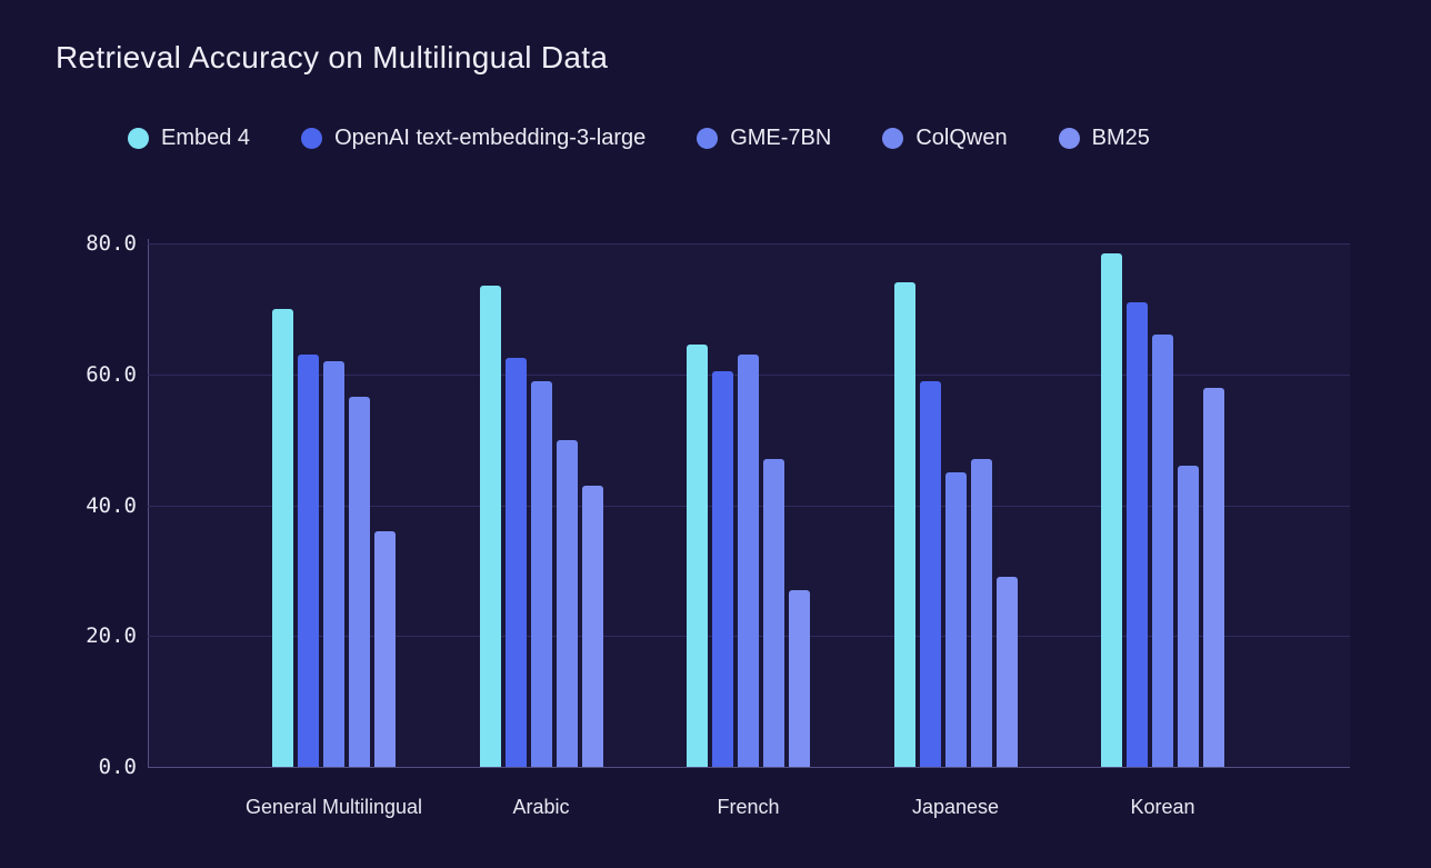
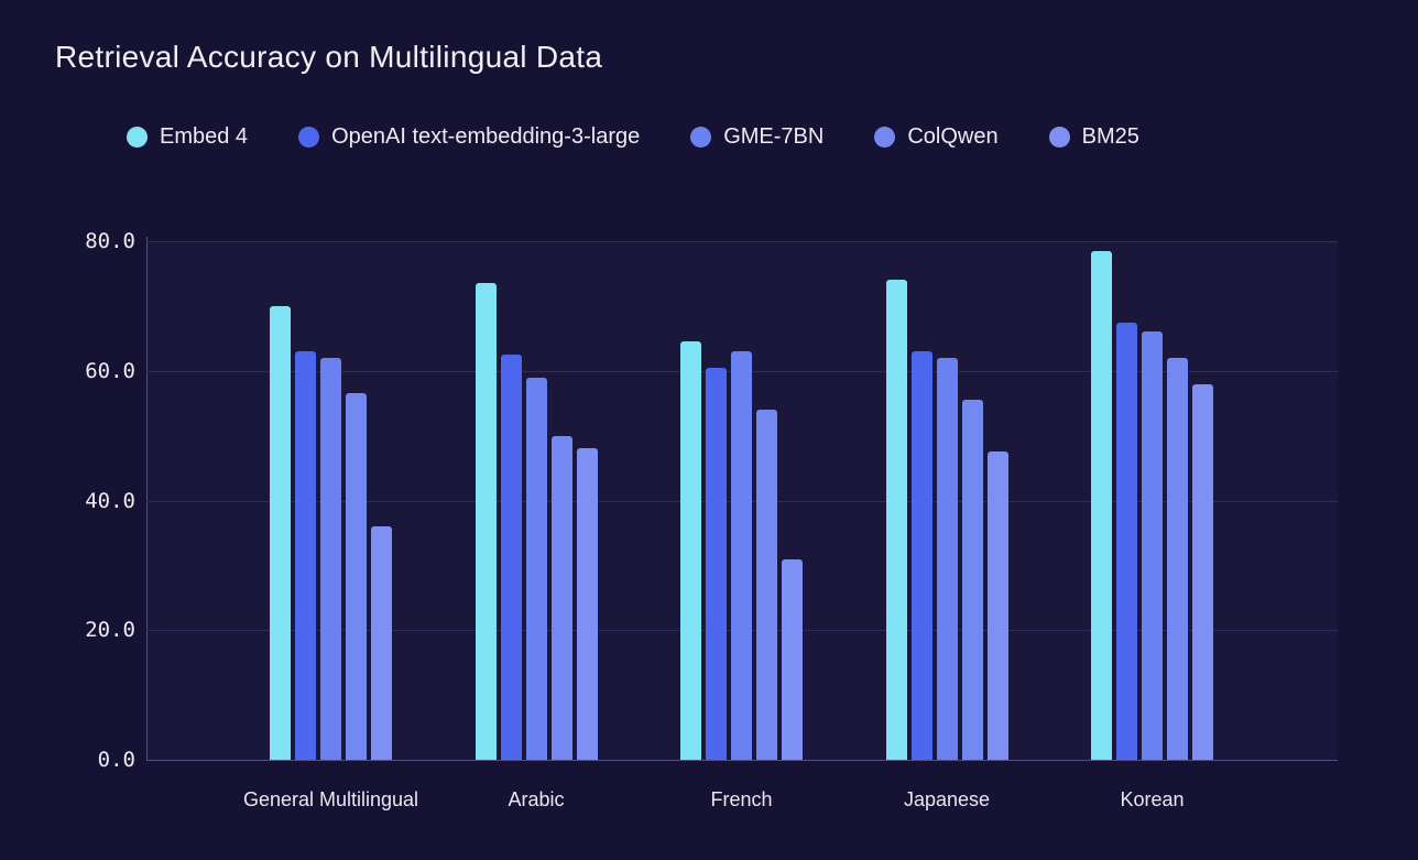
BM25/Arabic: 43 -> 48
ColQwen/French: 47 -> 54
BM25/French: 27 -> 31
OpenAI text-embedding-3-large/Japanese: 59 -> 63
GME-7BN/Japanese: 45 -> 62
ColQwen/Japanese: 47 -> 56
BM25/Japanese: 29 -> 48
OpenAI text-embedding-3-large/Korean: 71 -> 68
ColQwen/Korean: 46 -> 62
